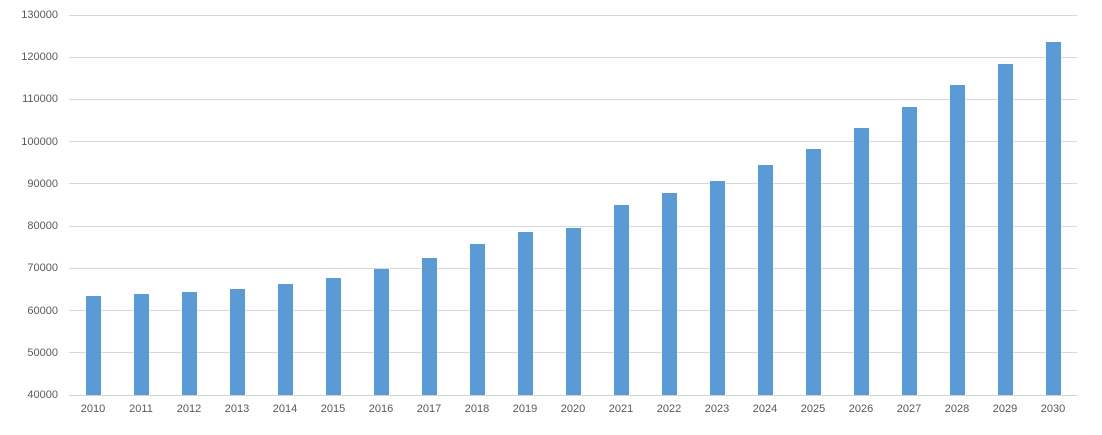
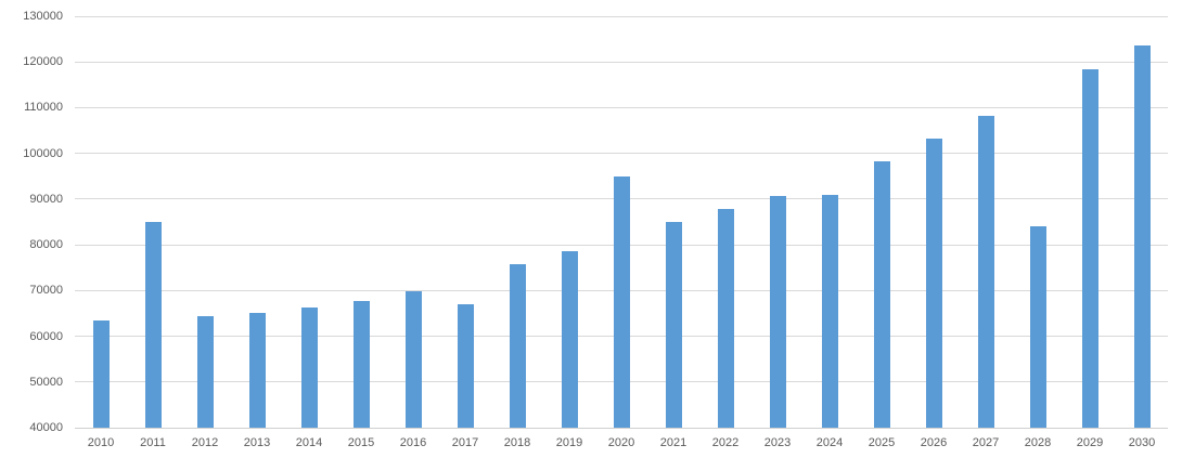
2011: 64000 -> 85000
2017: 72000 -> 67000
2020: 80000 -> 95000
2024: 94000 -> 91000
2028: 113000 -> 84000
